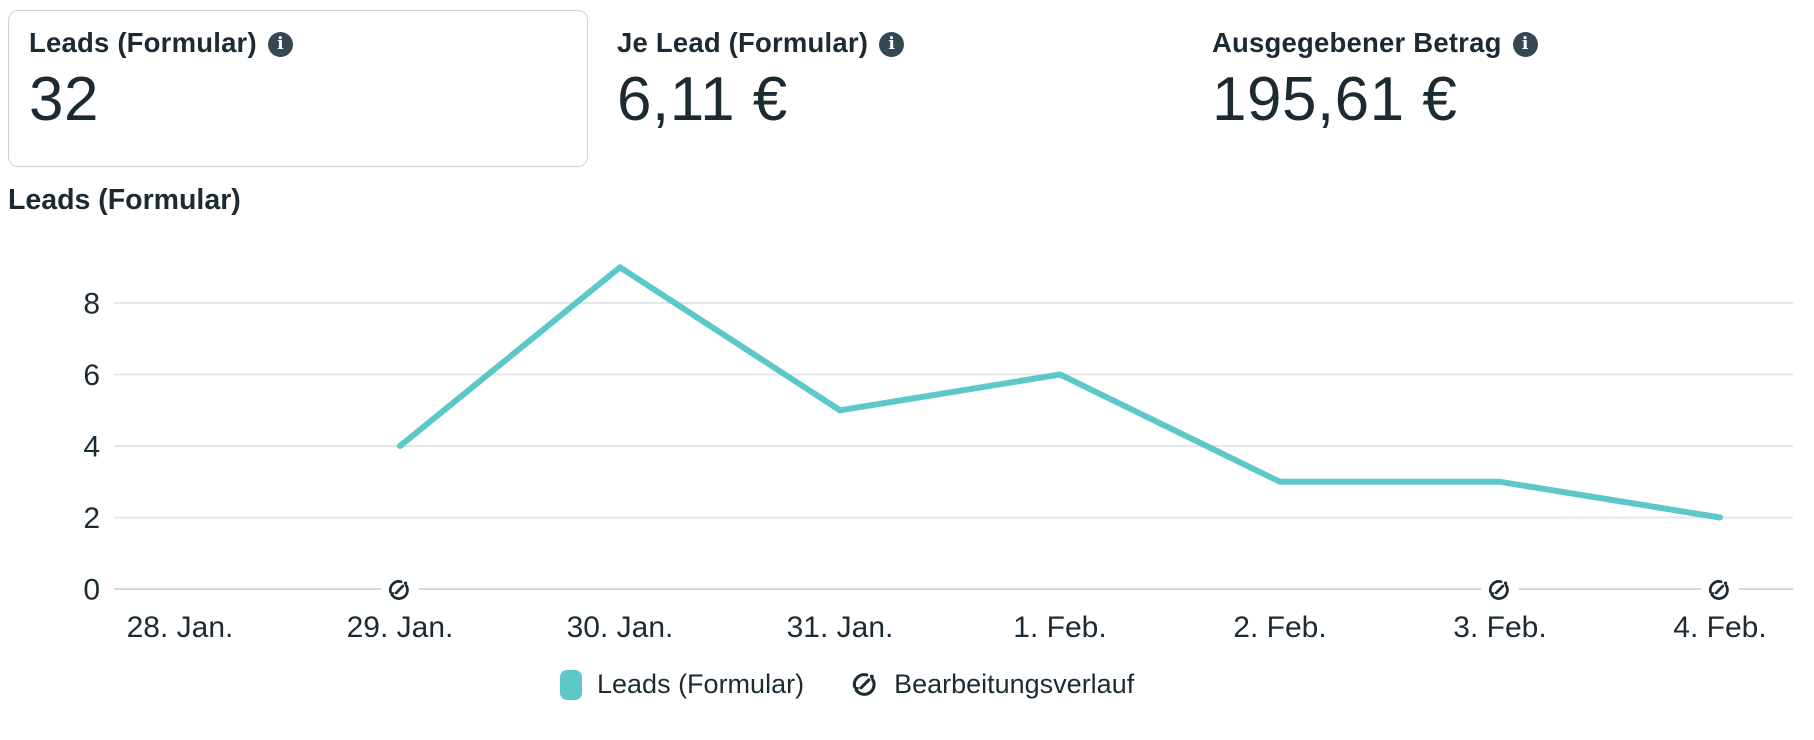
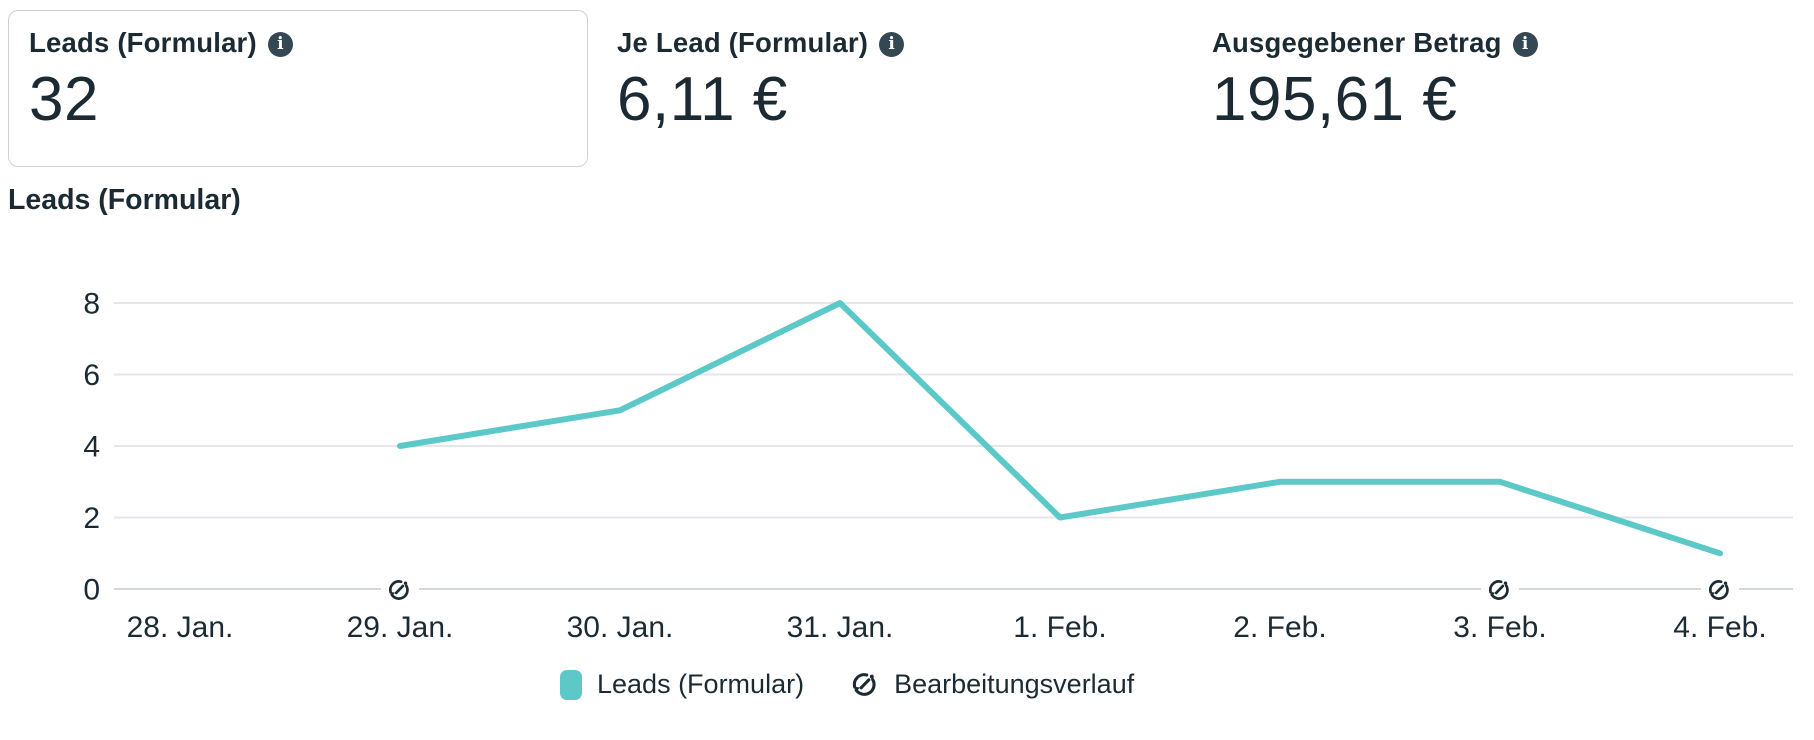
30. Jan.: 9 -> 5
31. Jan.: 5 -> 8
1. Feb.: 6 -> 2
4. Feb.: 2 -> 1
